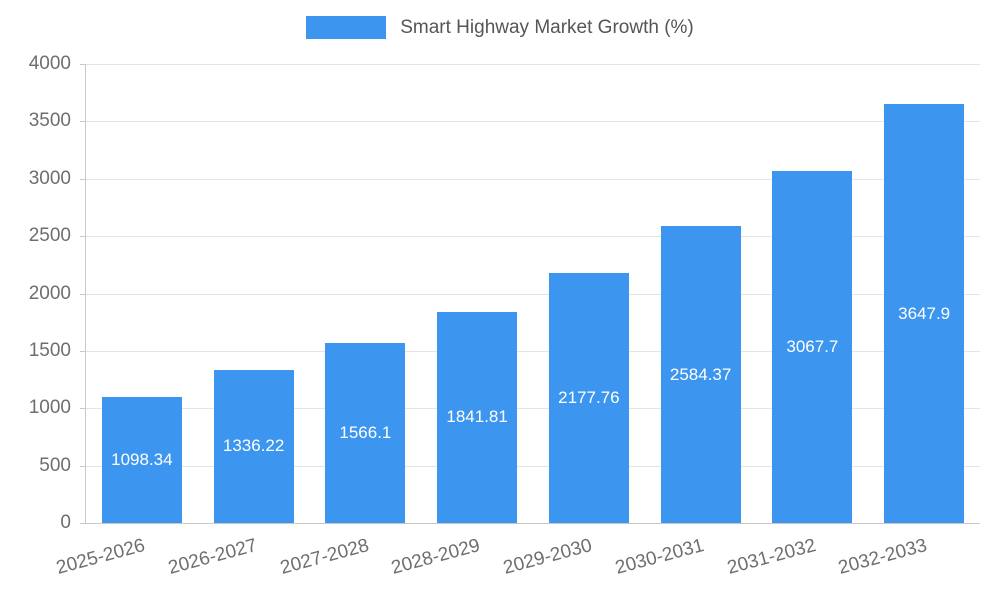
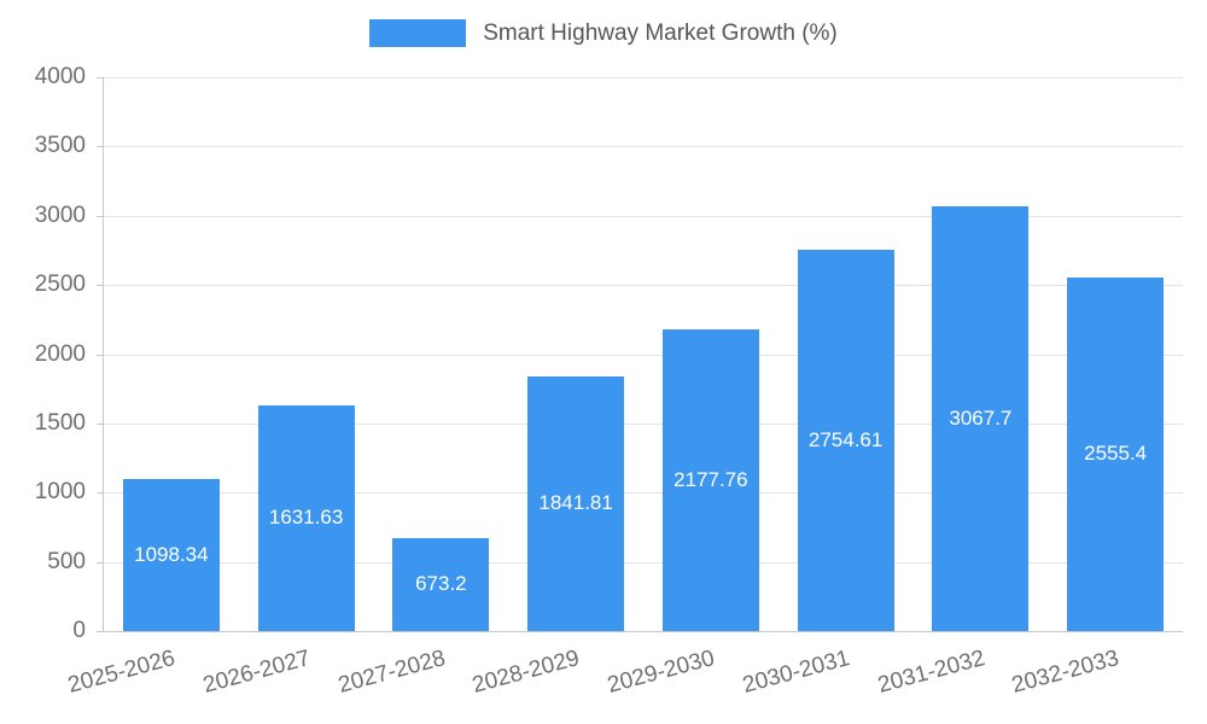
2026-2027: 1336.22 -> 1631.63
2027-2028: 1566.1 -> 673.2
2030-2031: 2584.37 -> 2754.61
2032-2033: 3647.9 -> 2555.4
